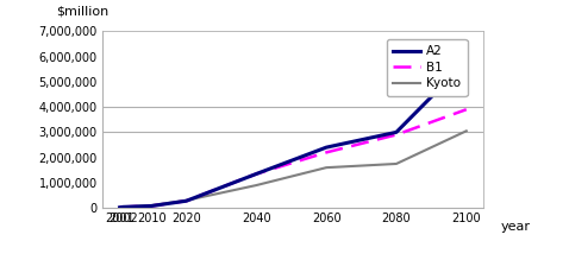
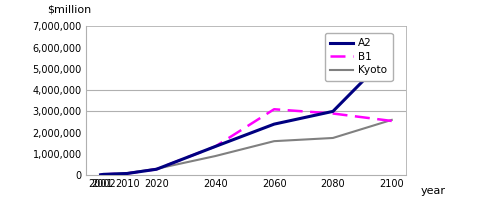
B1/2060: 2,200,000 -> 3,100,000
B1/2100: 3,900,000 -> 2,550,000
Kyoto/2100: 3,050,000 -> 2,600,000
